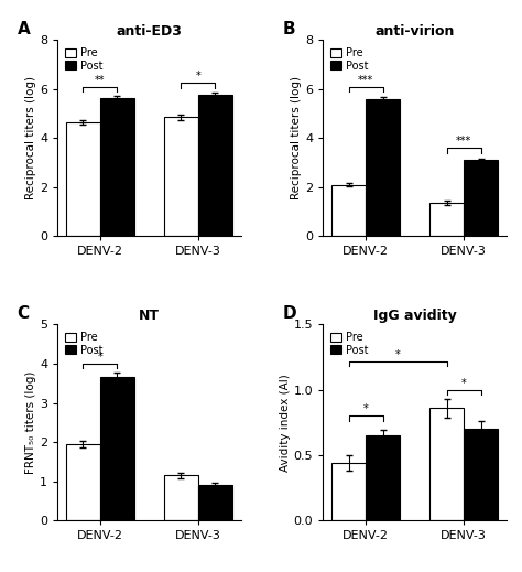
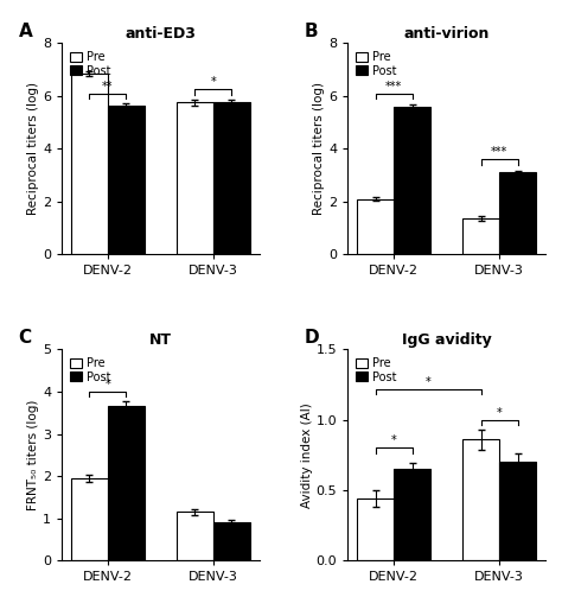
anti-ED3/Pre/DENV-2: 4.65 -> 6.85
anti-ED3/Pre/DENV-3: 4.85 -> 5.75
